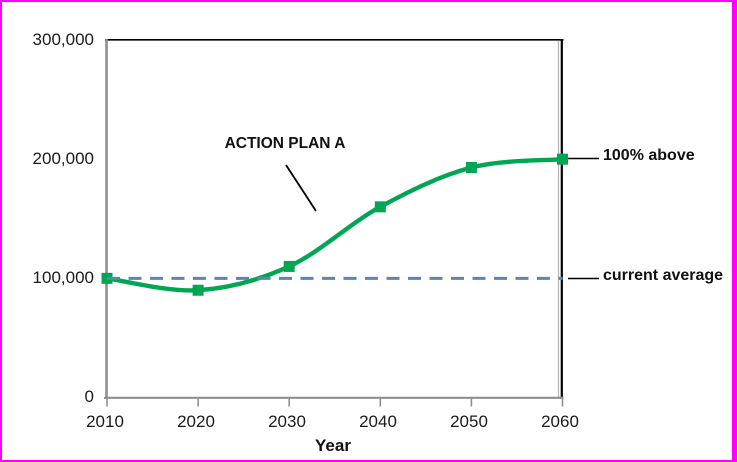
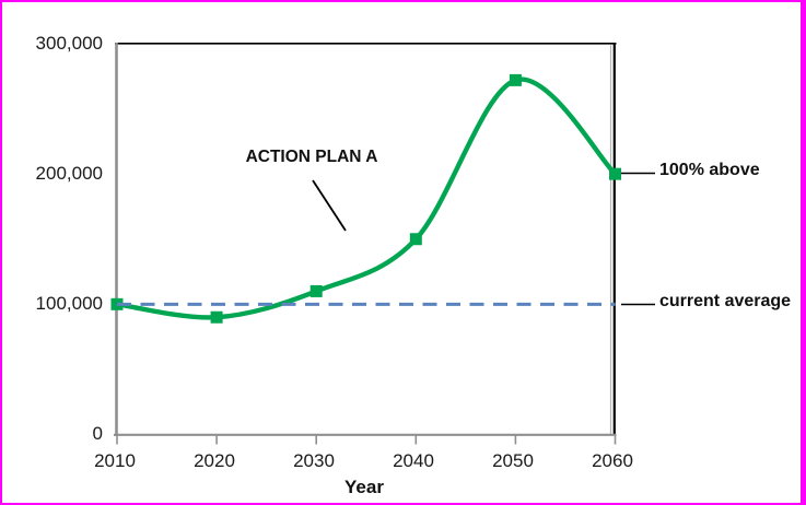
2040: 160000 -> 150000
2050: 193000 -> 272000
